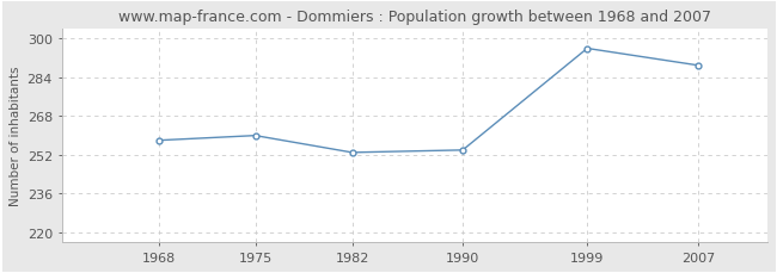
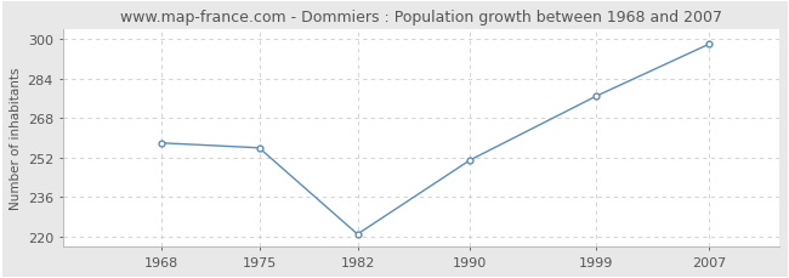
1975: 260 -> 256
1982: 253 -> 221
1990: 254 -> 251
1999: 296 -> 277
2007: 289 -> 298
